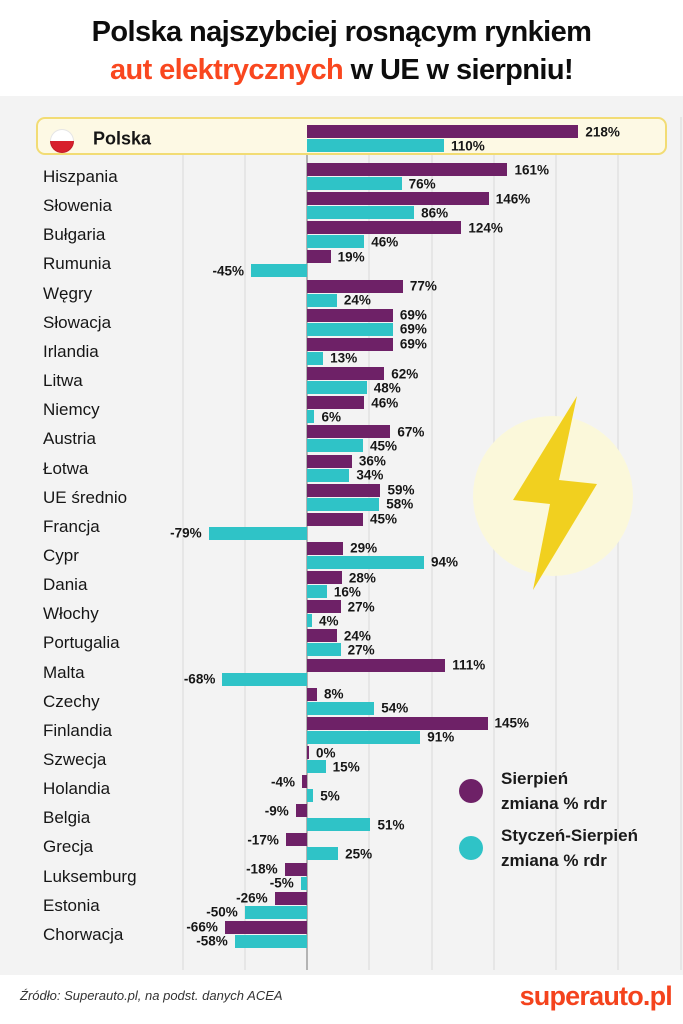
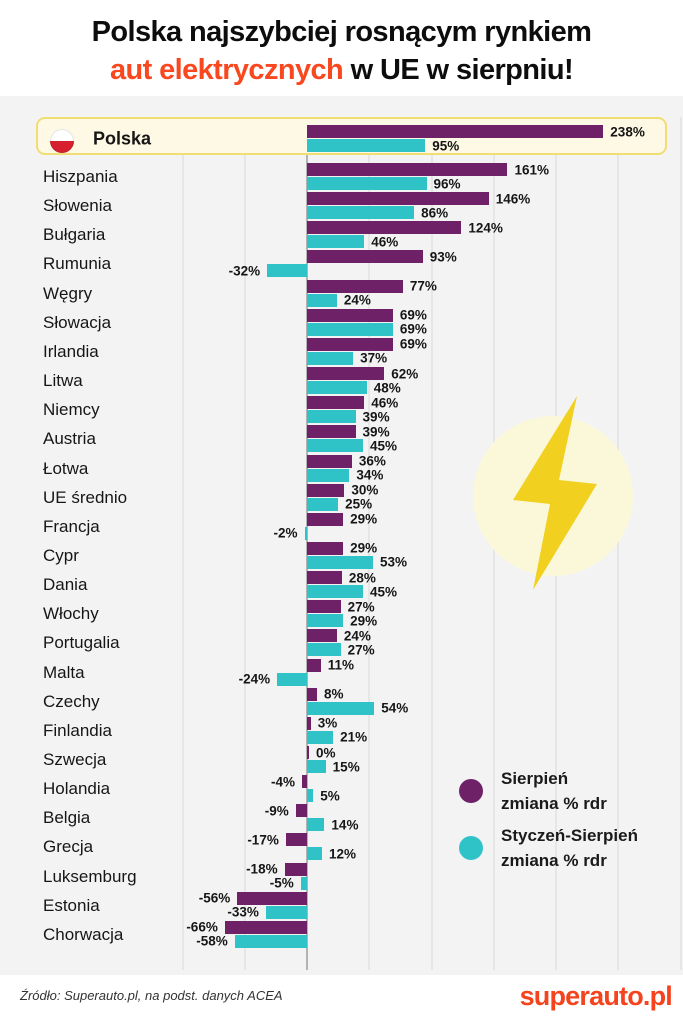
Sierpień zmiana % rdr/Polska: 218% -> 238%
Styczeń-Sierpień zmiana % rdr/Polska: 110% -> 95%
Styczeń-Sierpień zmiana % rdr/Hiszpania: 76% -> 96%
Sierpień zmiana % rdr/Rumunia: 19% -> 93%
Styczeń-Sierpień zmiana % rdr/Rumunia: -45% -> -32%
Styczeń-Sierpień zmiana % rdr/Irlandia: 13% -> 37%
Styczeń-Sierpień zmiana % rdr/Niemcy: 6% -> 39%
Sierpień zmiana % rdr/Austria: 67% -> 39%
Sierpień zmiana % rdr/UE średnio: 59% -> 30%
Styczeń-Sierpień zmiana % rdr/UE średnio: 58% -> 25%
Sierpień zmiana % rdr/Francja: 45% -> 29%
Styczeń-Sierpień zmiana % rdr/Francja: -79% -> -2%
Styczeń-Sierpień zmiana % rdr/Cypr: 94% -> 53%
Styczeń-Sierpień zmiana % rdr/Dania: 16% -> 45%
Styczeń-Sierpień zmiana % rdr/Włochy: 4% -> 29%
Sierpień zmiana % rdr/Malta: 111% -> 11%
Styczeń-Sierpień zmiana % rdr/Malta: -68% -> -24%
Sierpień zmiana % rdr/Finlandia: 145% -> 3%
Styczeń-Sierpień zmiana % rdr/Finlandia: 91% -> 21%
Styczeń-Sierpień zmiana % rdr/Belgia: 51% -> 14%
Styczeń-Sierpień zmiana % rdr/Grecja: 25% -> 12%
Sierpień zmiana % rdr/Estonia: -26% -> -56%
Styczeń-Sierpień zmiana % rdr/Estonia: -50% -> -33%
